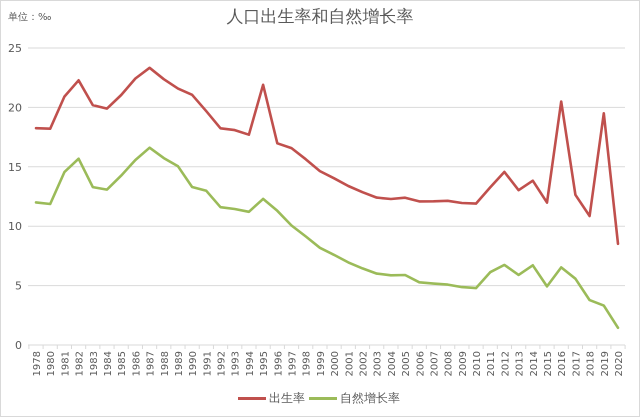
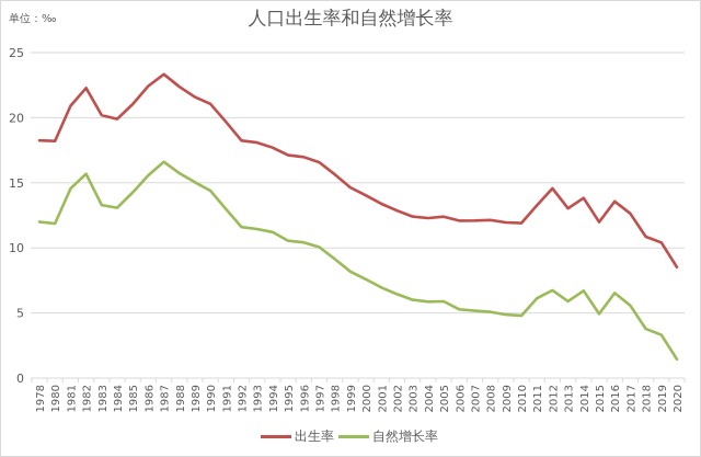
自然增长率/1990: 13.3 -> 14.4
出生率/1995: 21.9 -> 17.1
自然增长率/1995: 12.3 -> 10.6
自然增长率/1996: 11.3 -> 10.4
出生率/2016: 20.5 -> 13.6
出生率/2019: 19.5 -> 10.4
